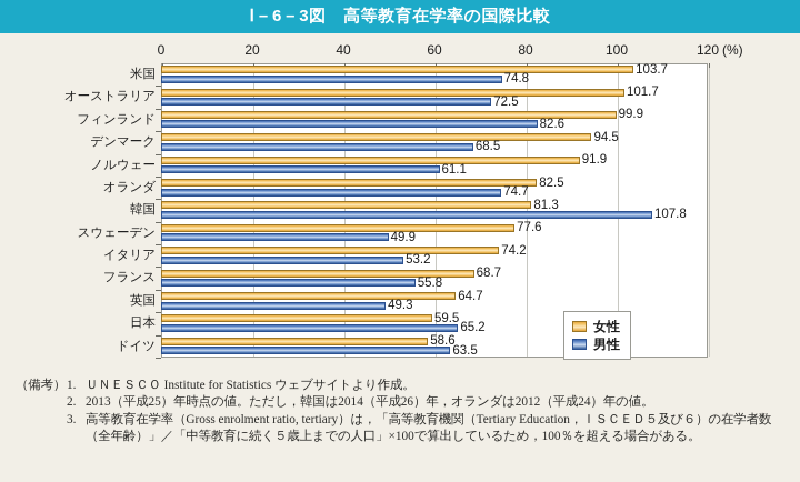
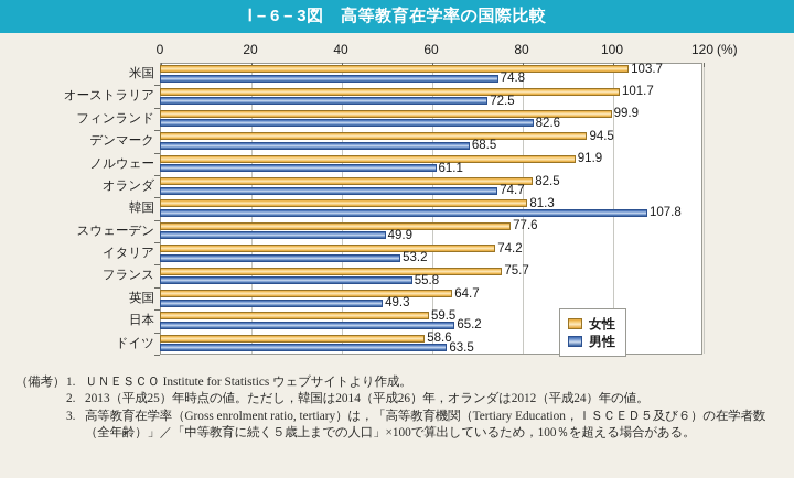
女性/フランス: 68.7 -> 75.7
